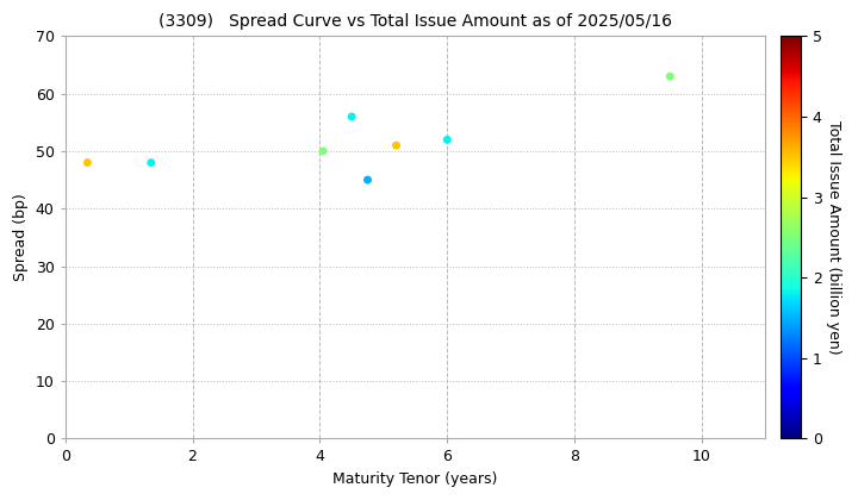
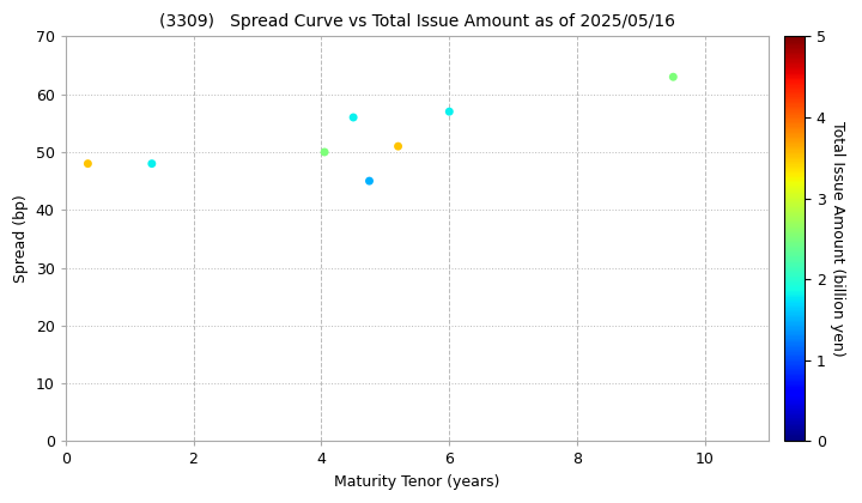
6: 52 -> 57
